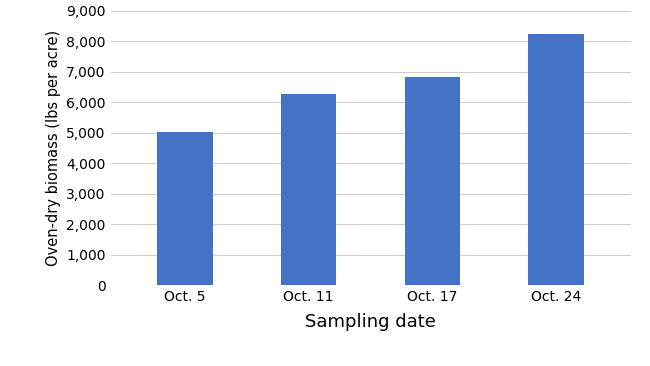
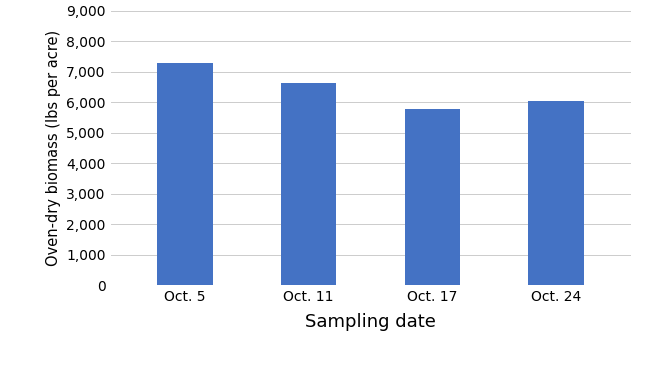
Oct. 5: 5,020 -> 7,300
Oct. 11: 6,280 -> 6,650
Oct. 17: 6,850 -> 5,800
Oct. 24: 8,230 -> 6,050
